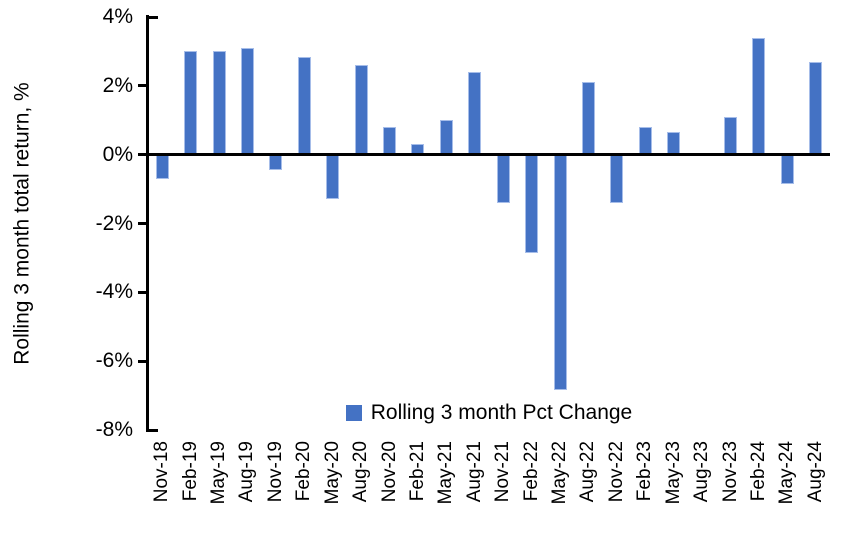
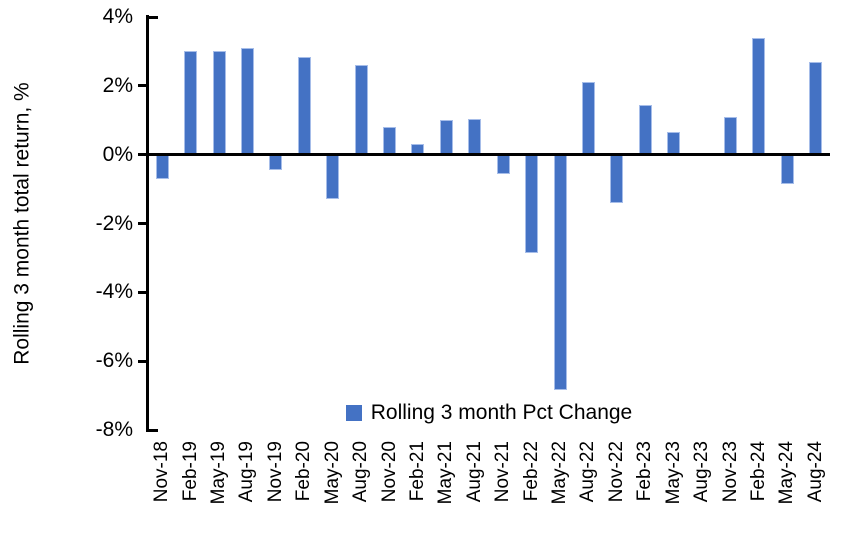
Aug-21: 2.4% -> 1.1%
Nov-21: -1.4% -> -0.6%
Feb-23: 0.8% -> 1.4%
